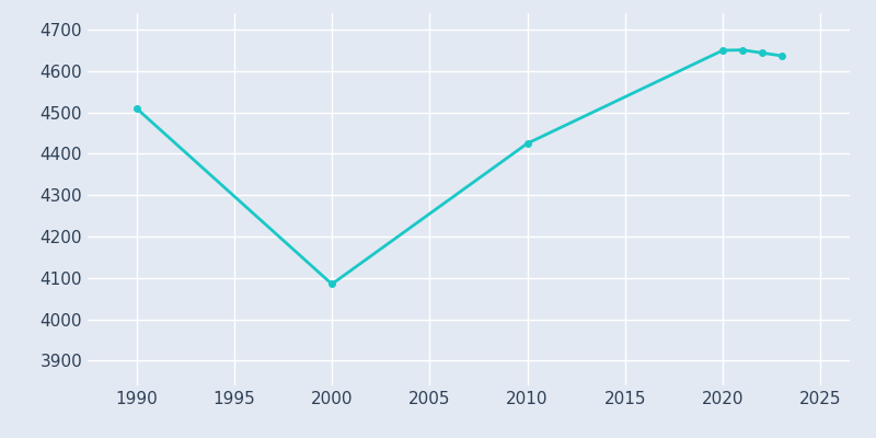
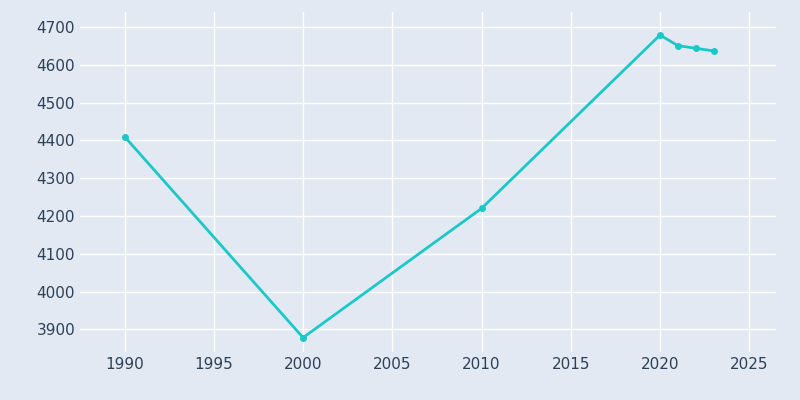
1990: 4510 -> 4410
2000: 4085 -> 3878
2010: 4425 -> 4220
2020: 4650 -> 4679
